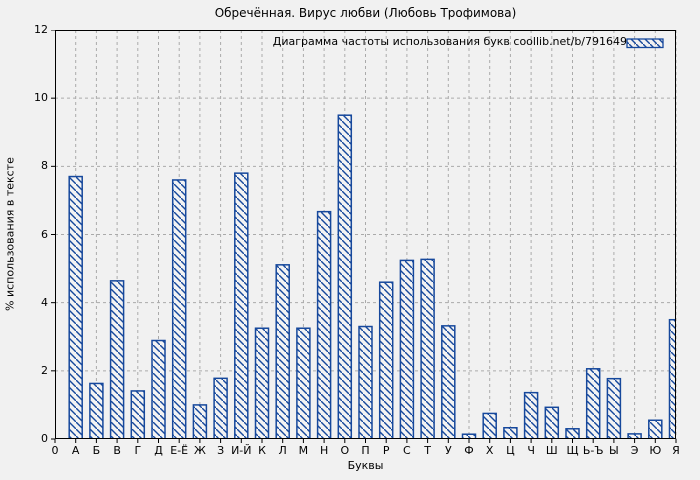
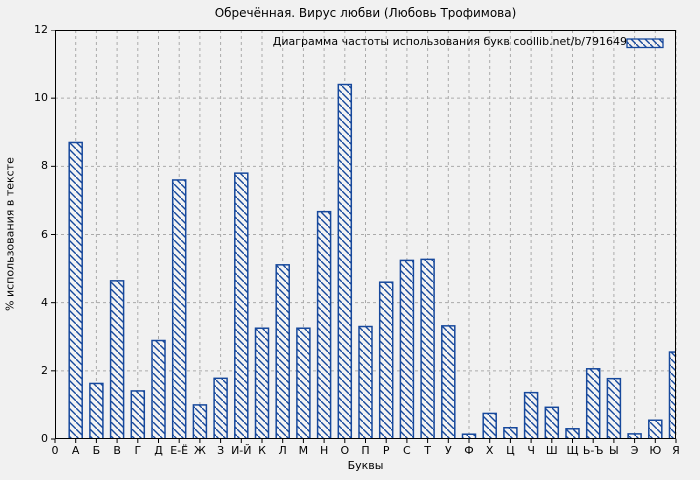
А: 7.7 -> 8.7
О: 9.5 -> 10.4
Я: 3.5 -> 2.5
